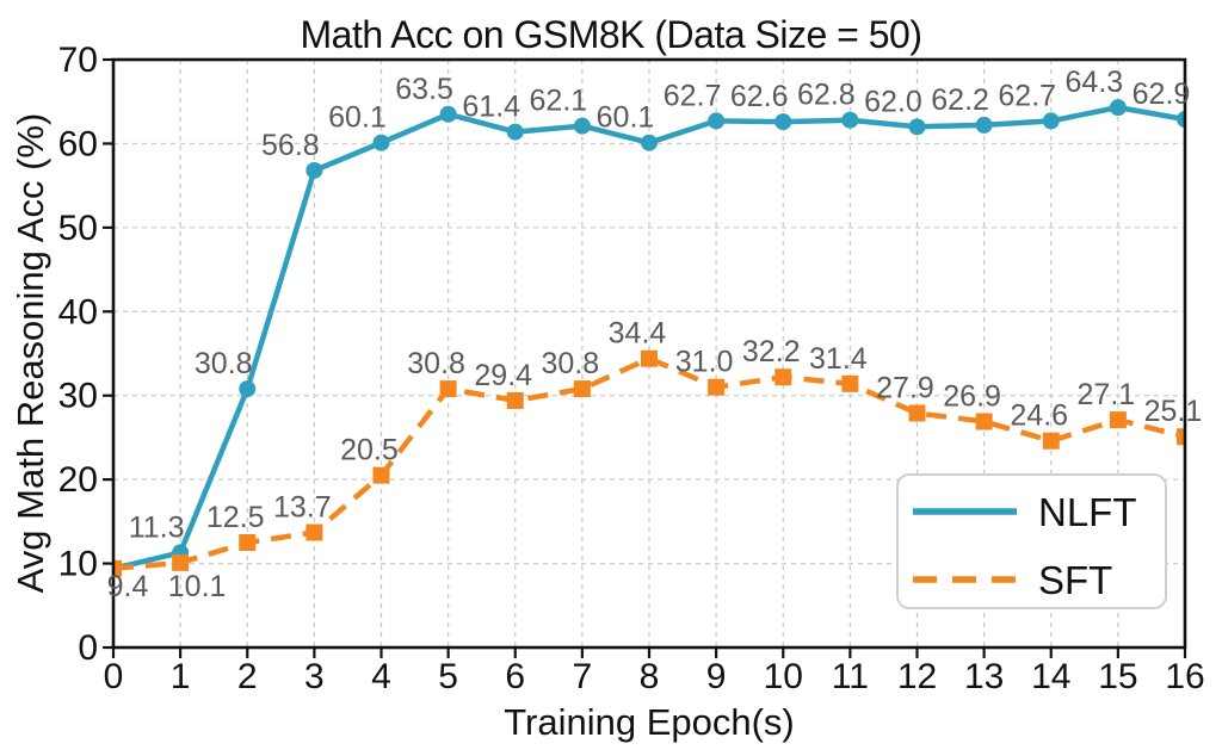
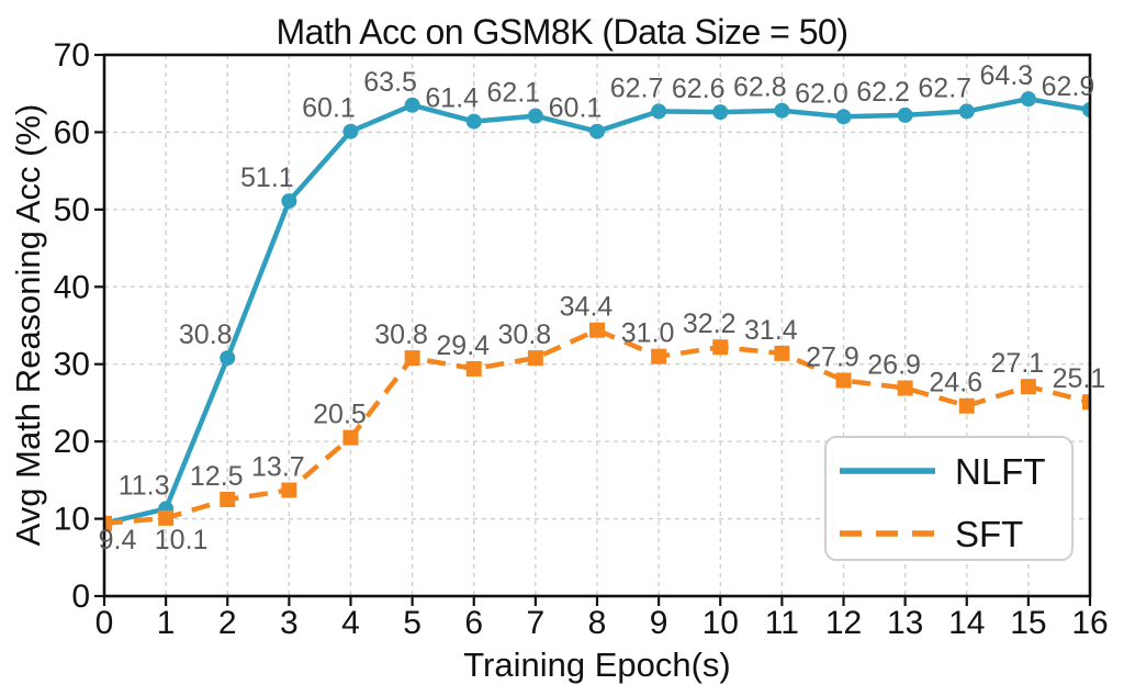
NLFT/3: 56.8 -> 51.1
